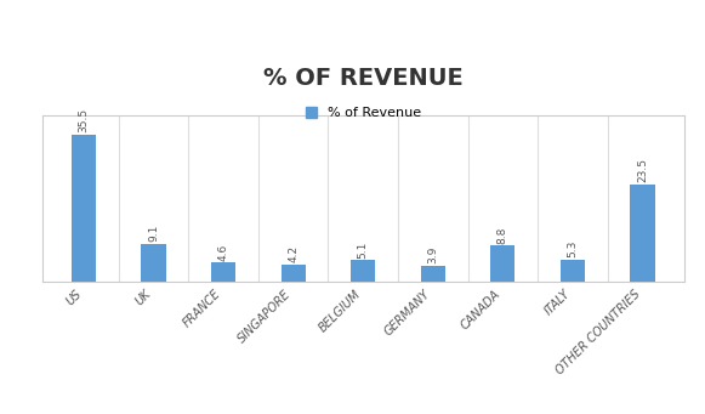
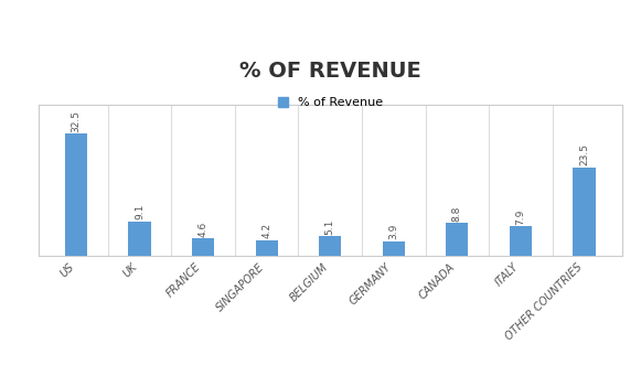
US: 35.5 -> 32.5
ITALY: 5.3 -> 7.9
